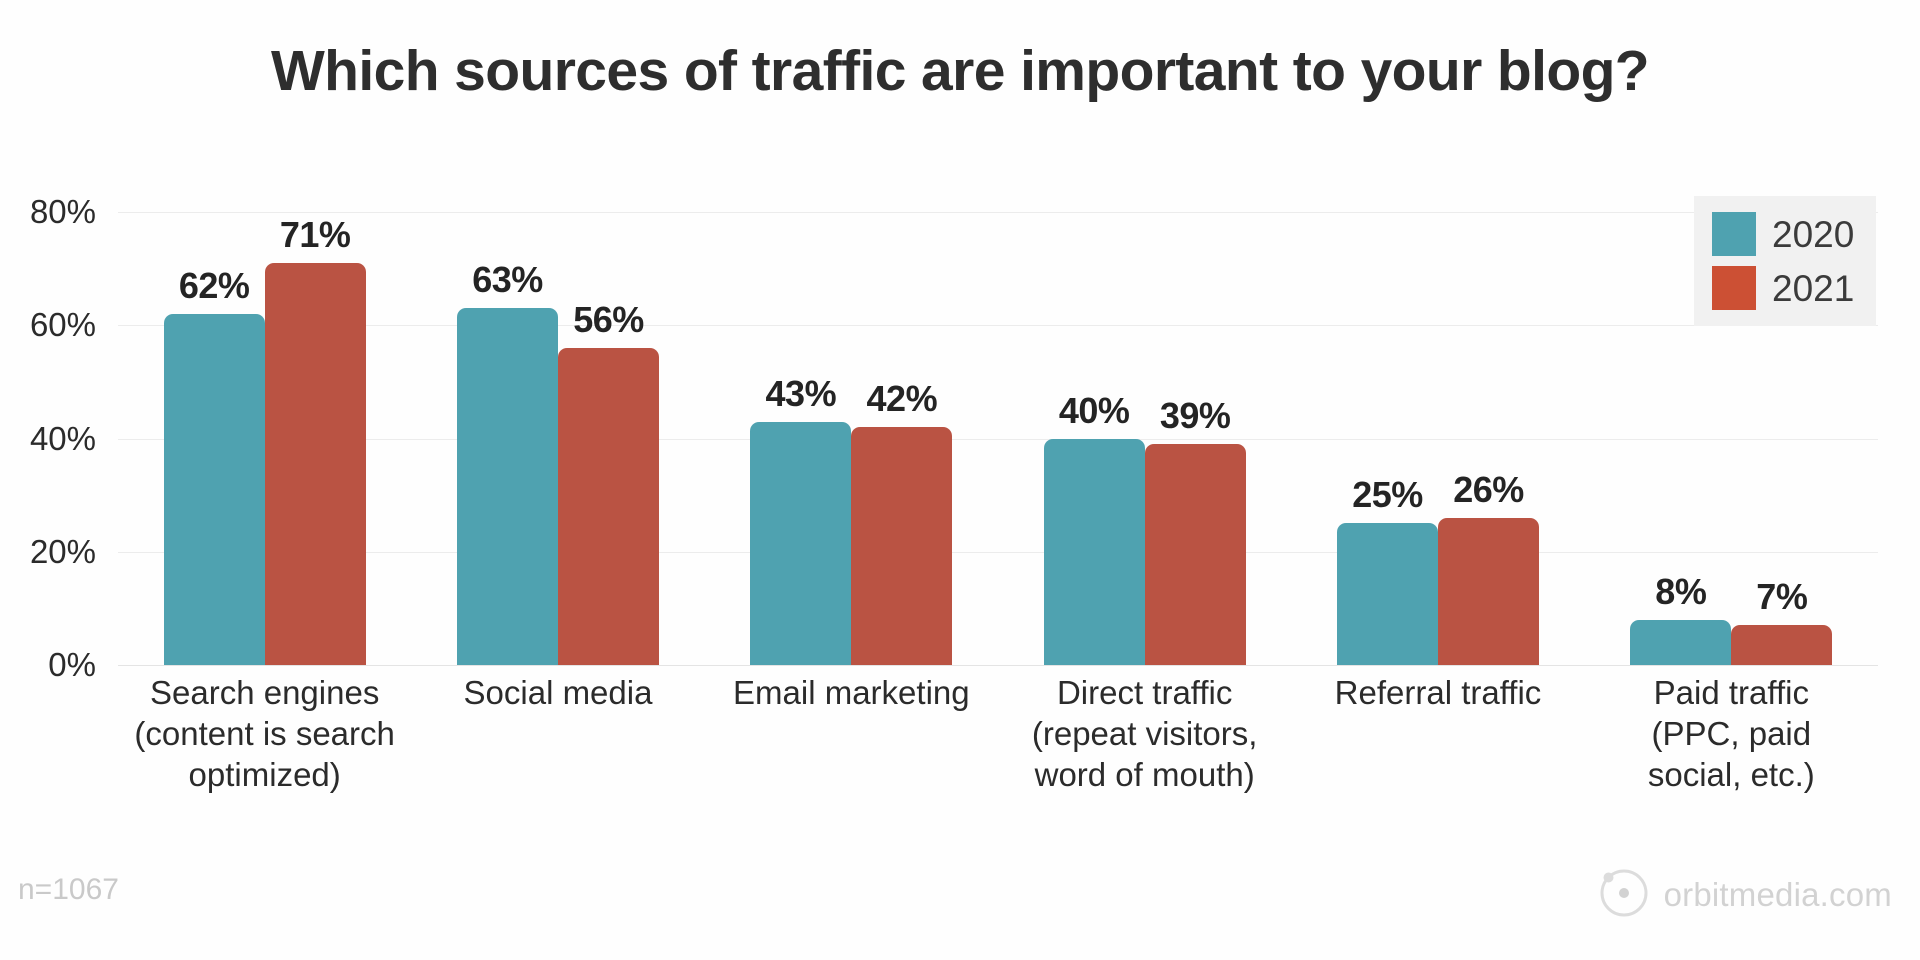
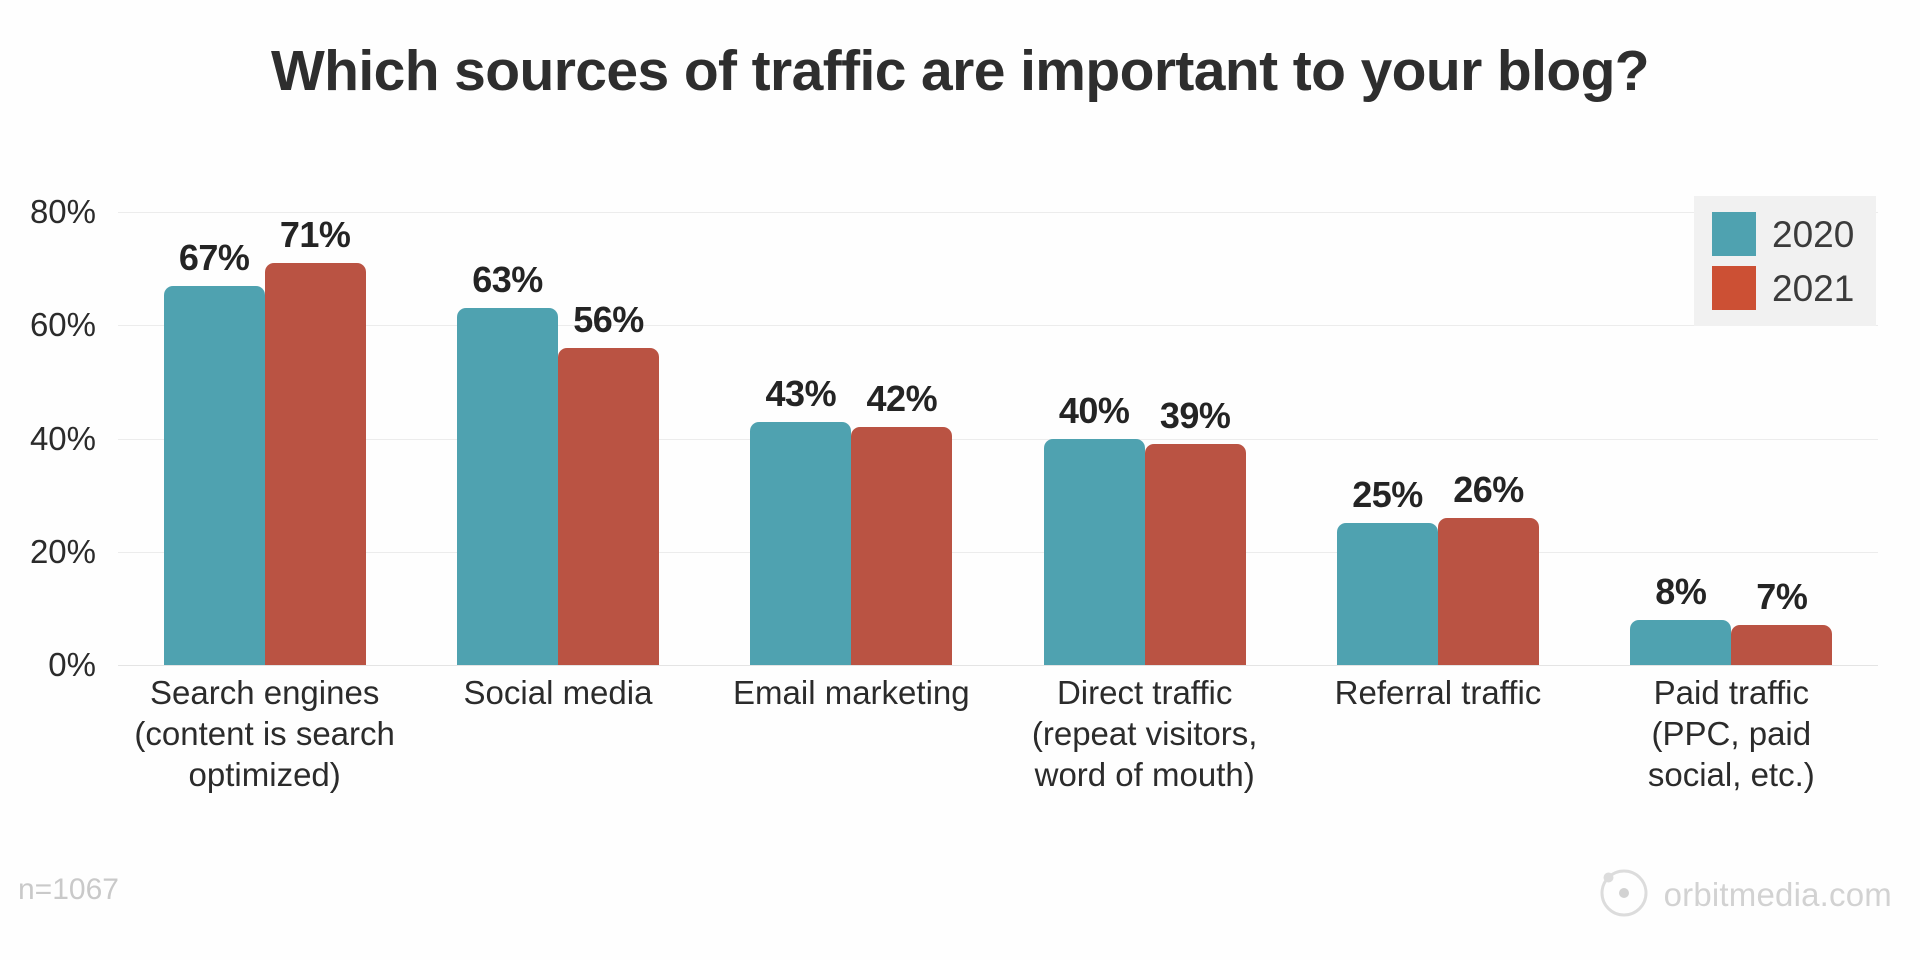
2020/Search engines (content is search optimized): 62% -> 67%
